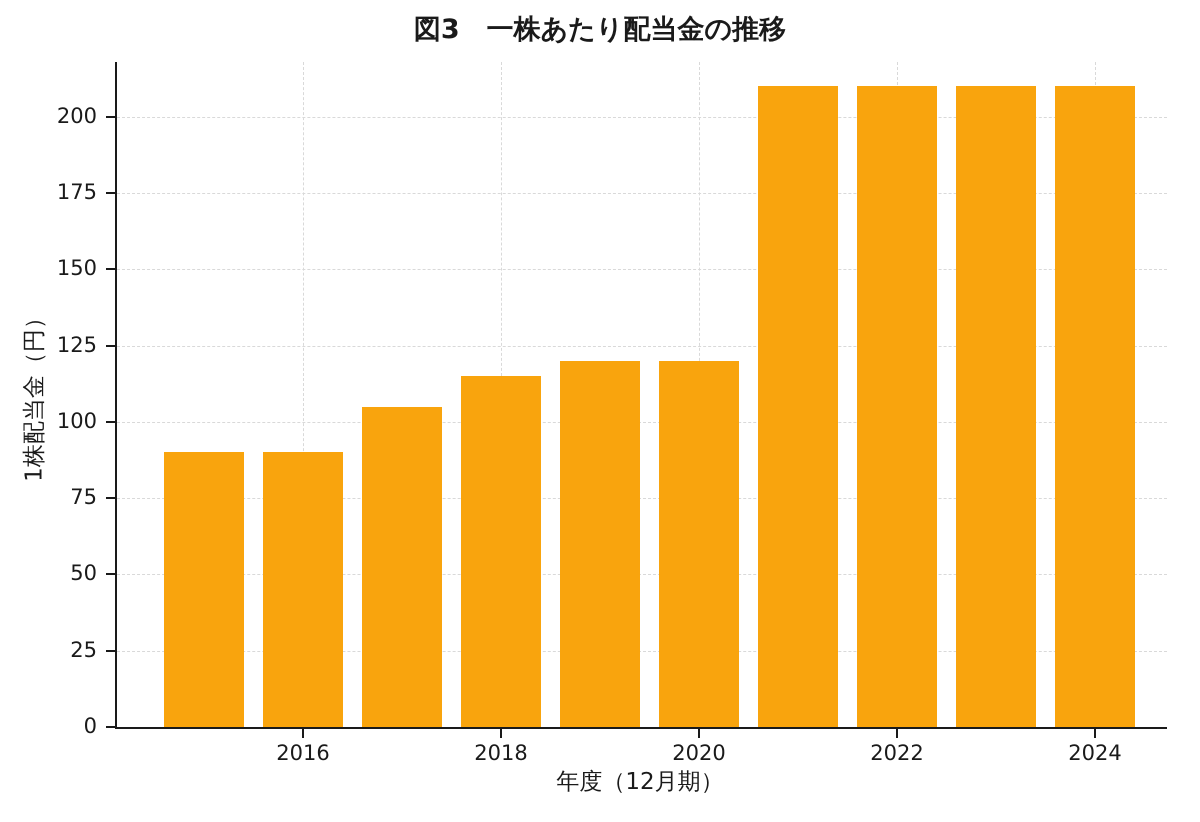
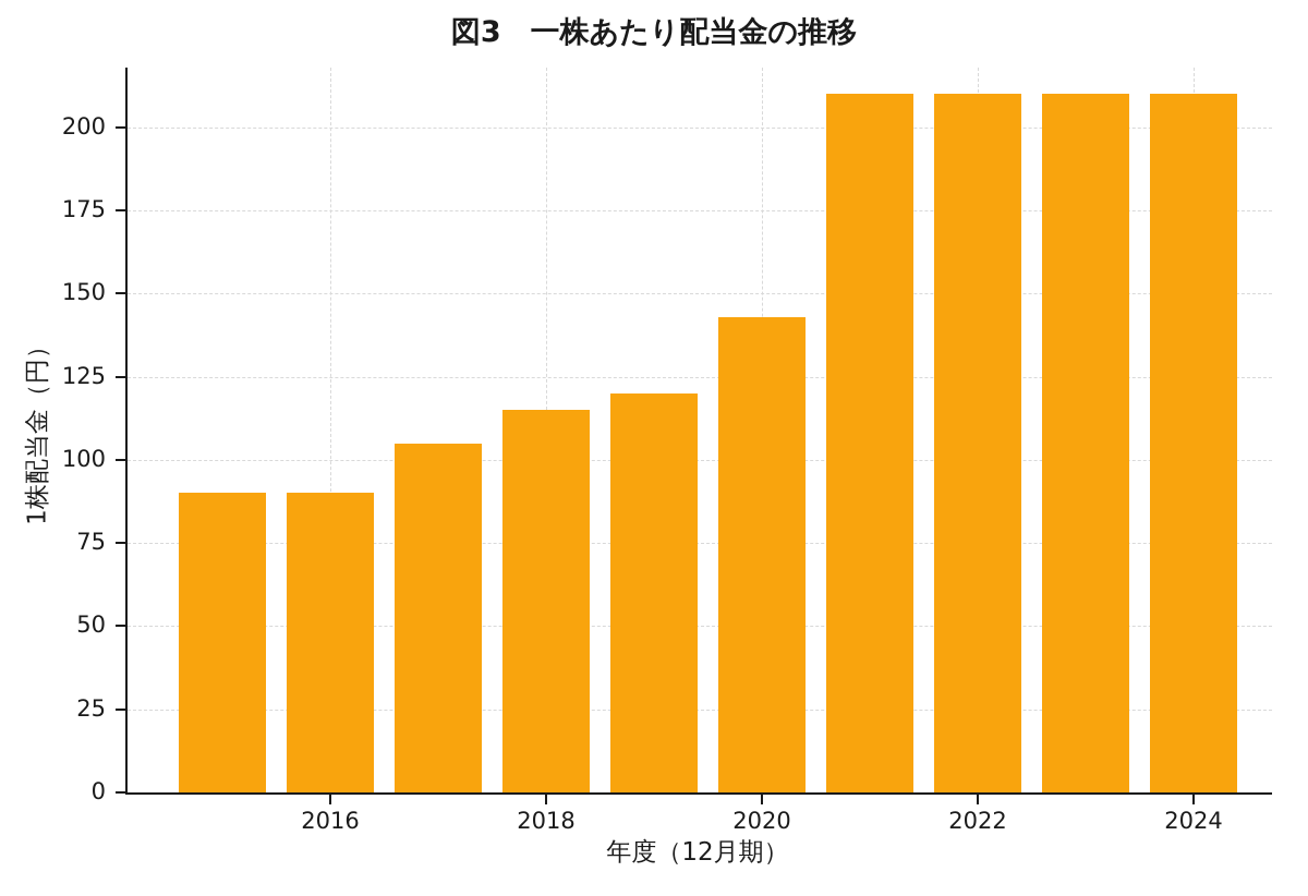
2020: 120 -> 143
